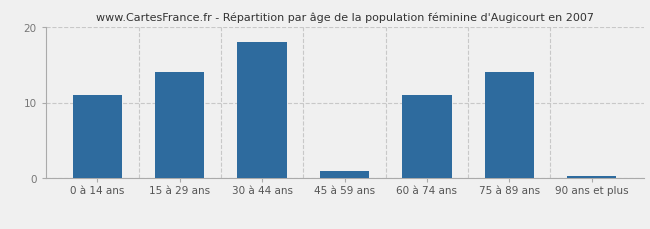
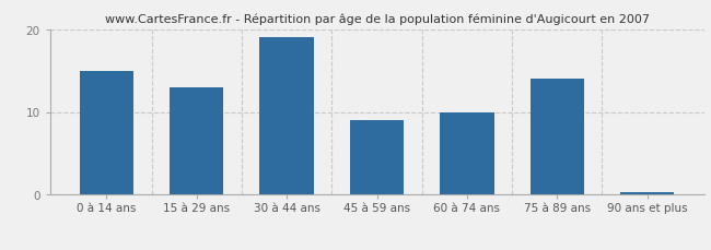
0 à 14 ans: 11.0 -> 15.0
15 à 29 ans: 14.0 -> 13.0
30 à 44 ans: 18.0 -> 19.0
45 à 59 ans: 1.0 -> 9.0
60 à 74 ans: 11.0 -> 10.0
